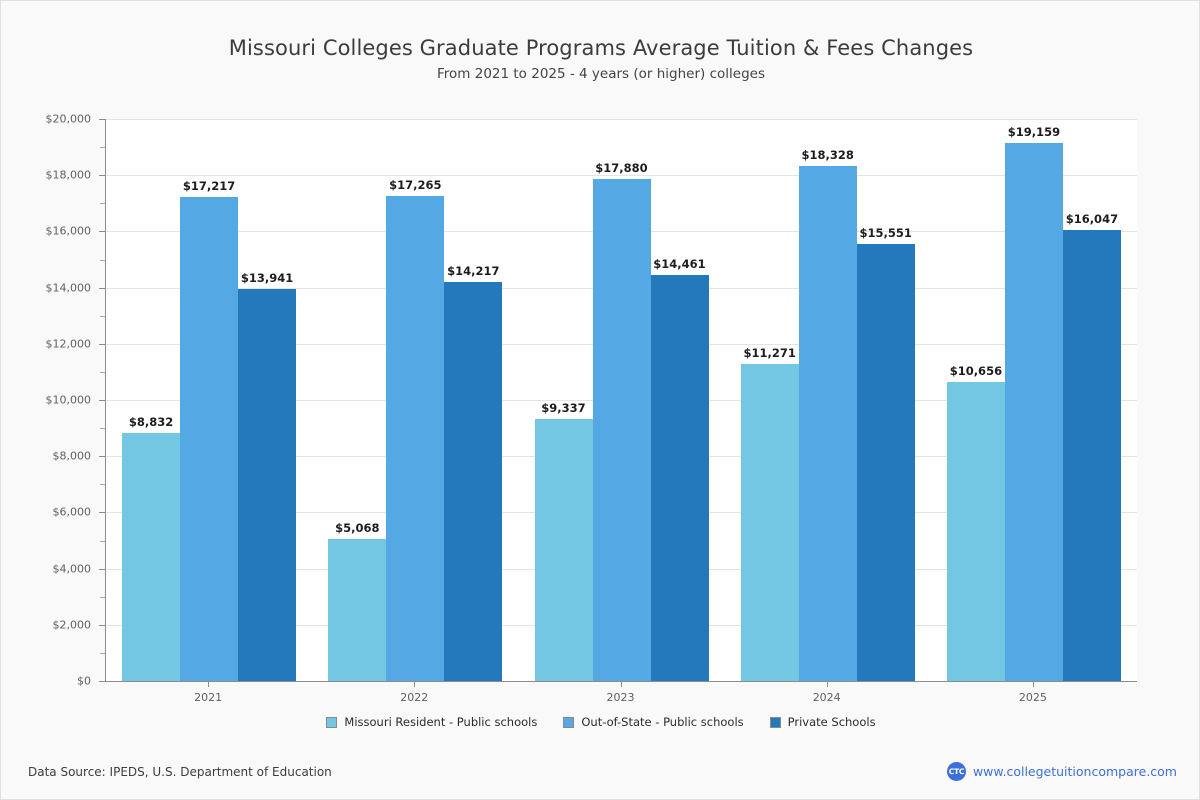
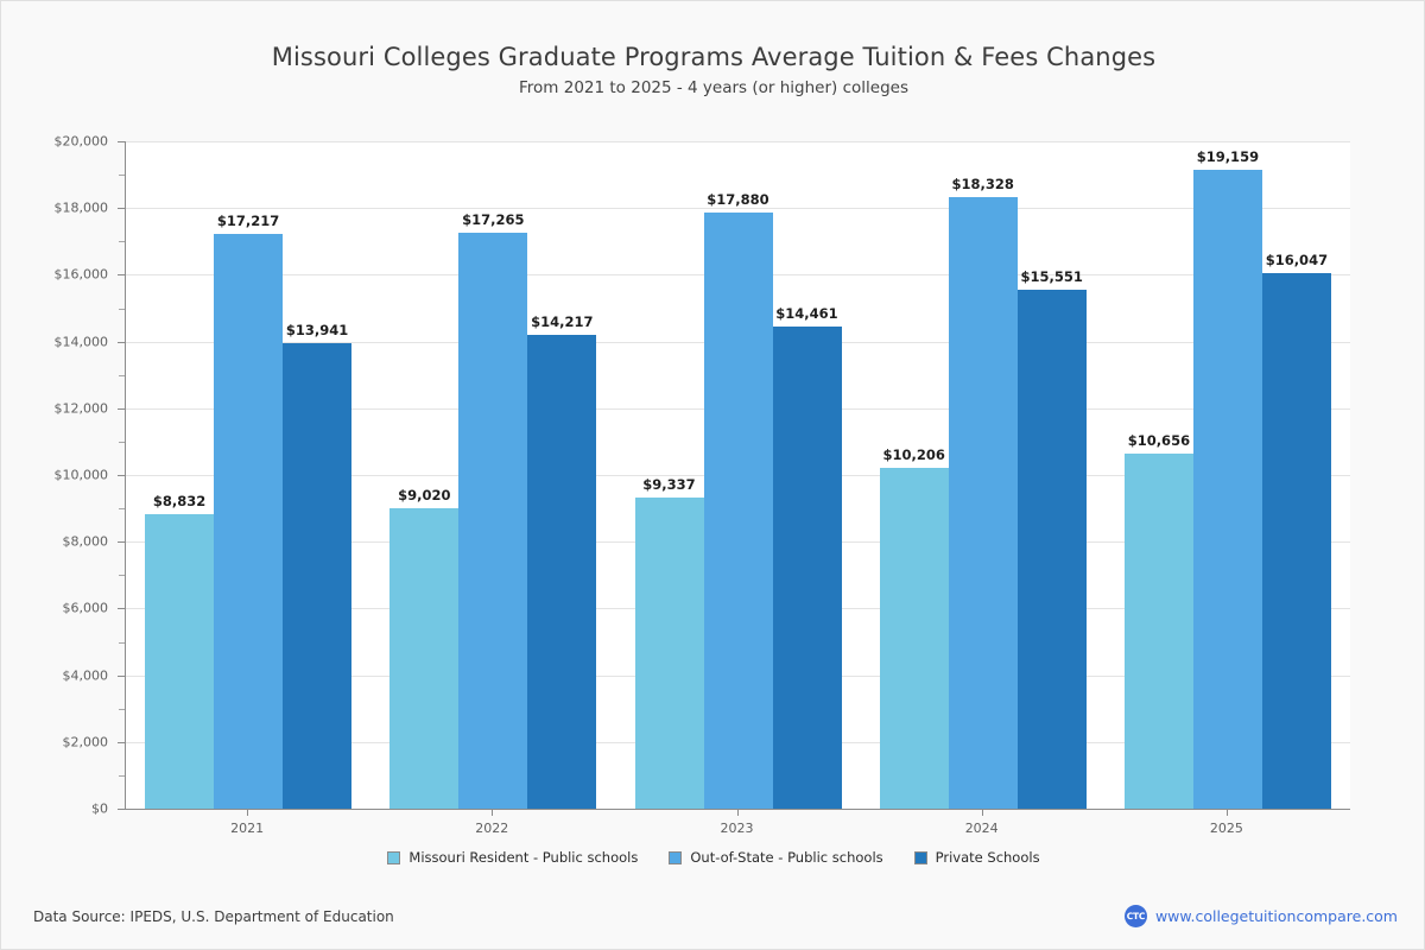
Missouri Resident - Public schools/2022: $5,068 -> $9,020
Missouri Resident - Public schools/2024: $11,271 -> $10,206
